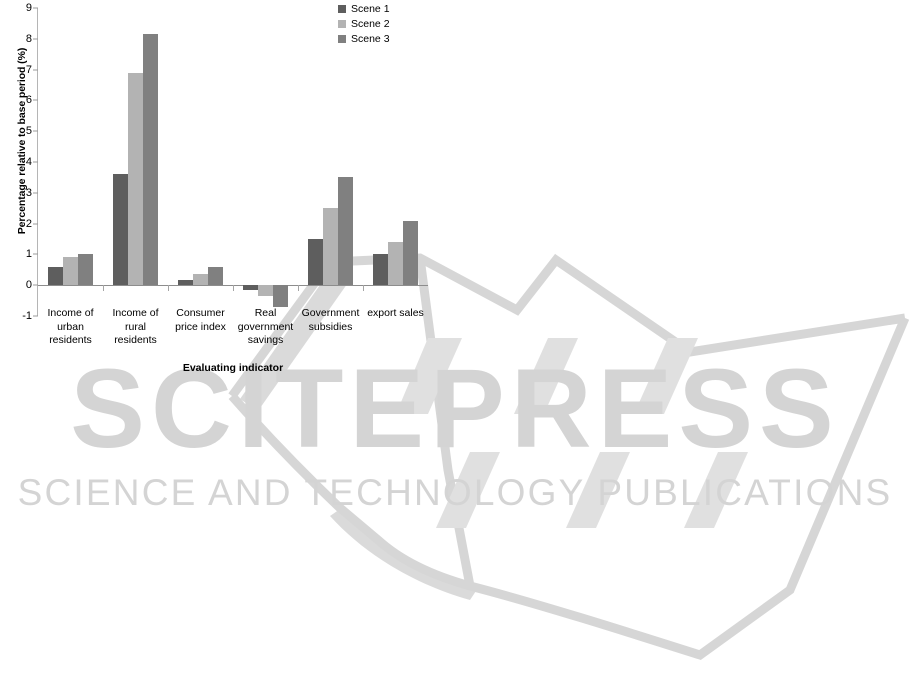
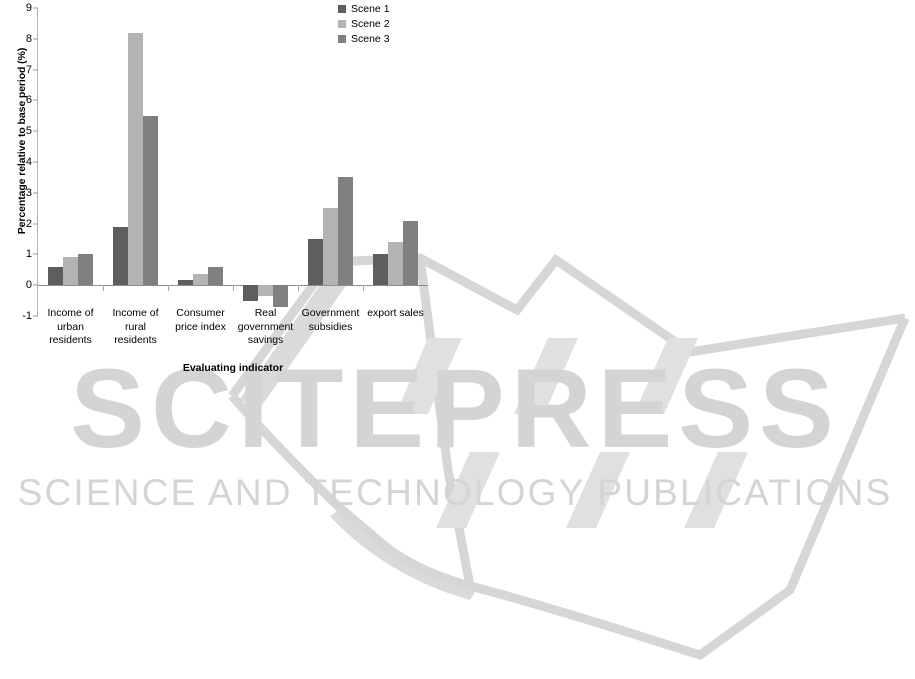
Scene 1/Income of rural residents: 3.6 -> 1.9
Scene 2/Income of rural residents: 6.9 -> 8.2
Scene 3/Income of rural residents: 8.2 -> 5.5
Scene 1/Real government savings: -0.1 -> -0.5
